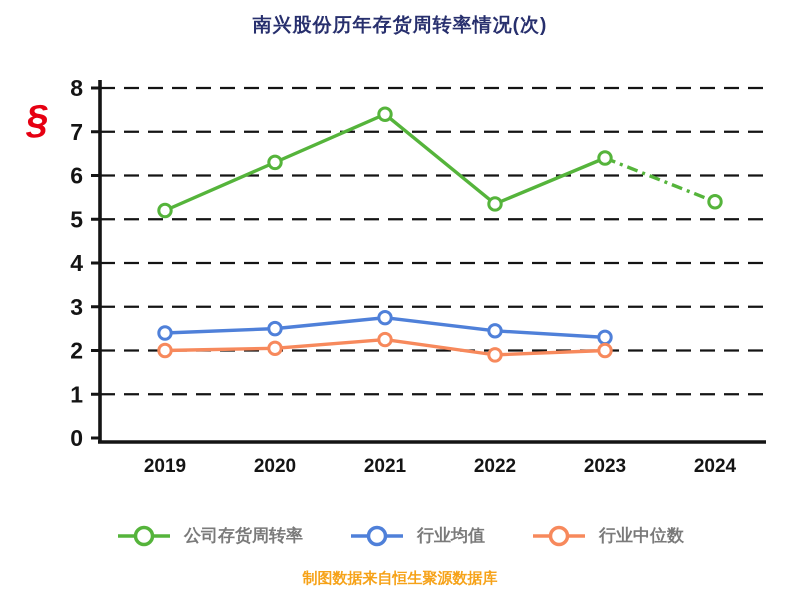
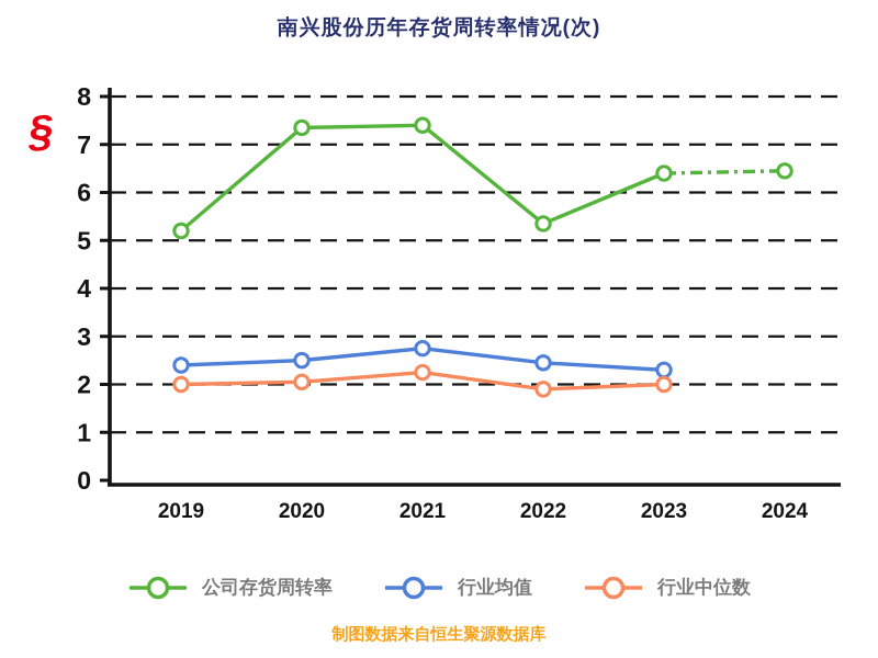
公司存货周转率/2020: 6.3 -> 7.3
公司存货周转率/2024: 5.4 -> 6.5
